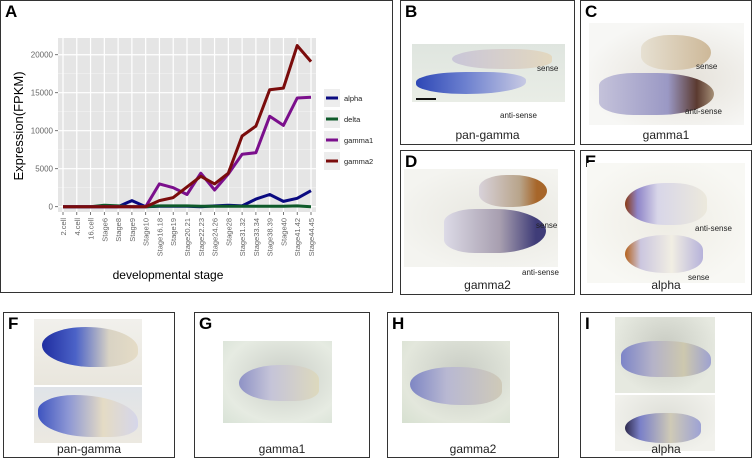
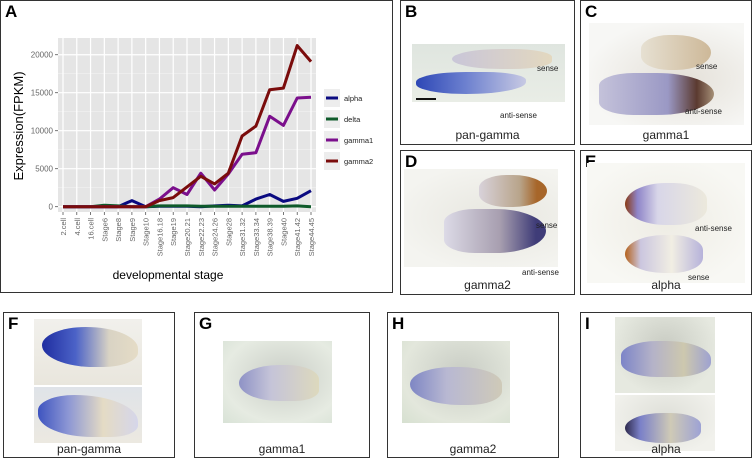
gamma1/Stage16.18: 3000 -> 1000
